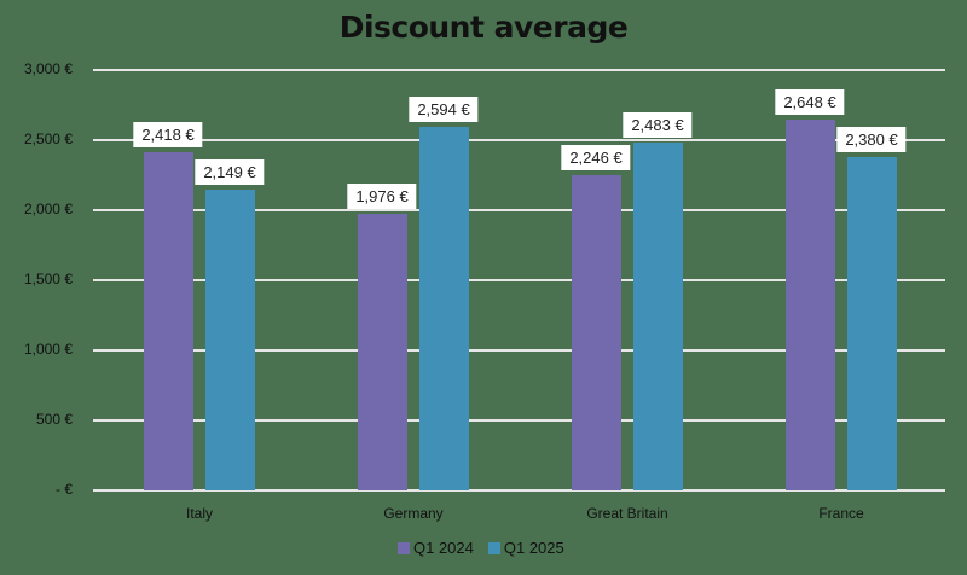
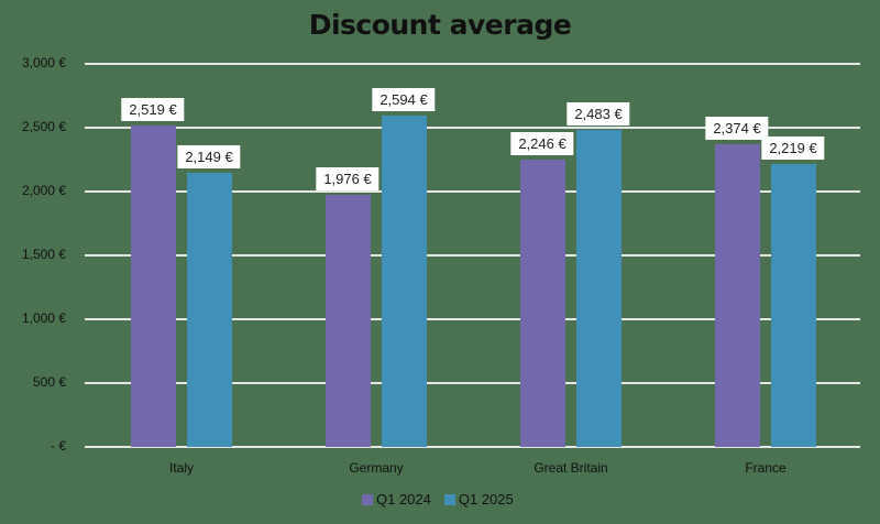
Q1 2024/Italy: 2,418 -> 2,519
Q1 2024/France: 2,648 -> 2,374
Q1 2025/France: 2,380 -> 2,219
